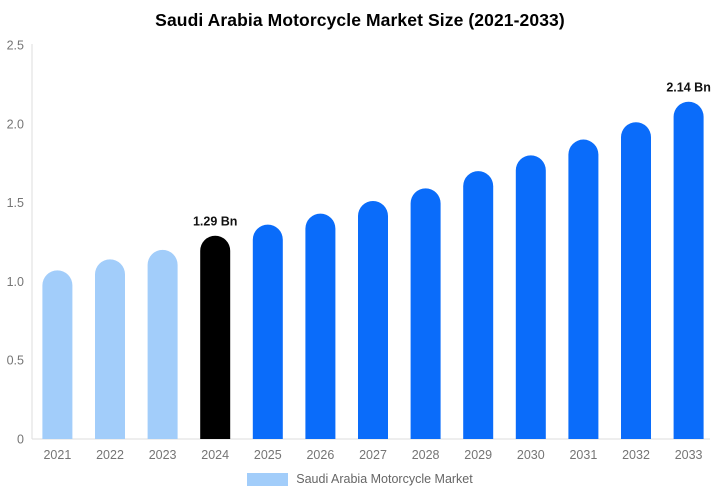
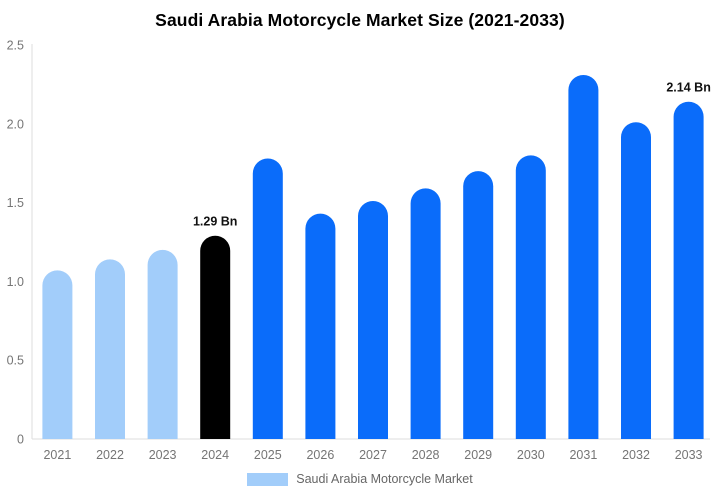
2025: 1.36 -> 1.78
2031: 1.90 -> 2.31
